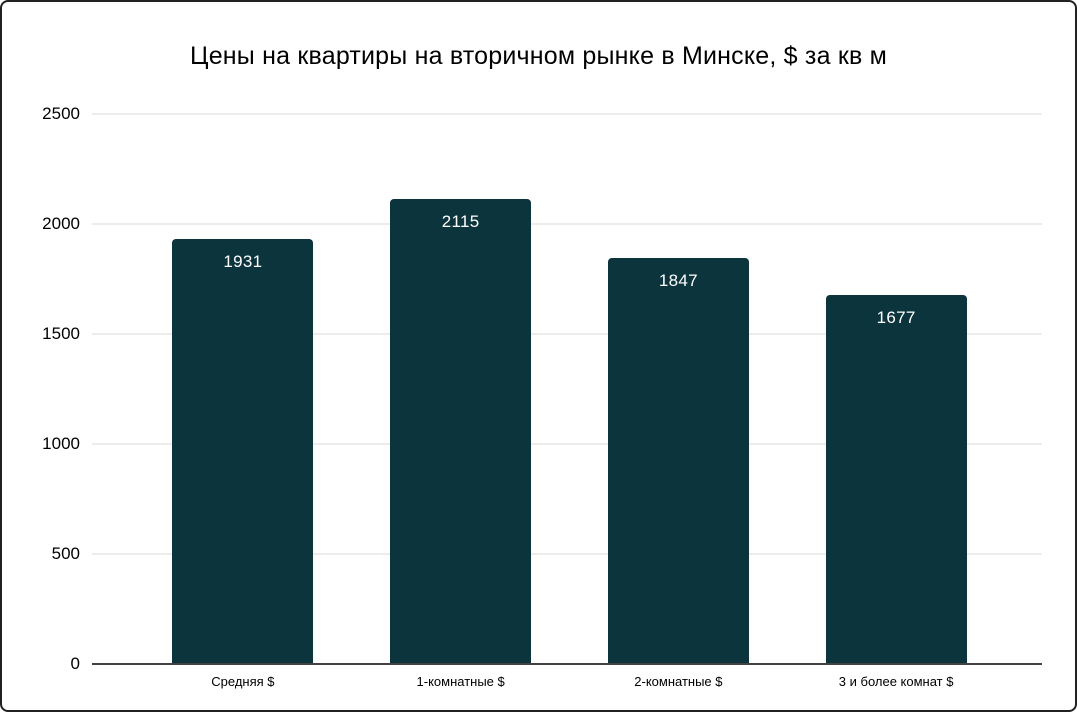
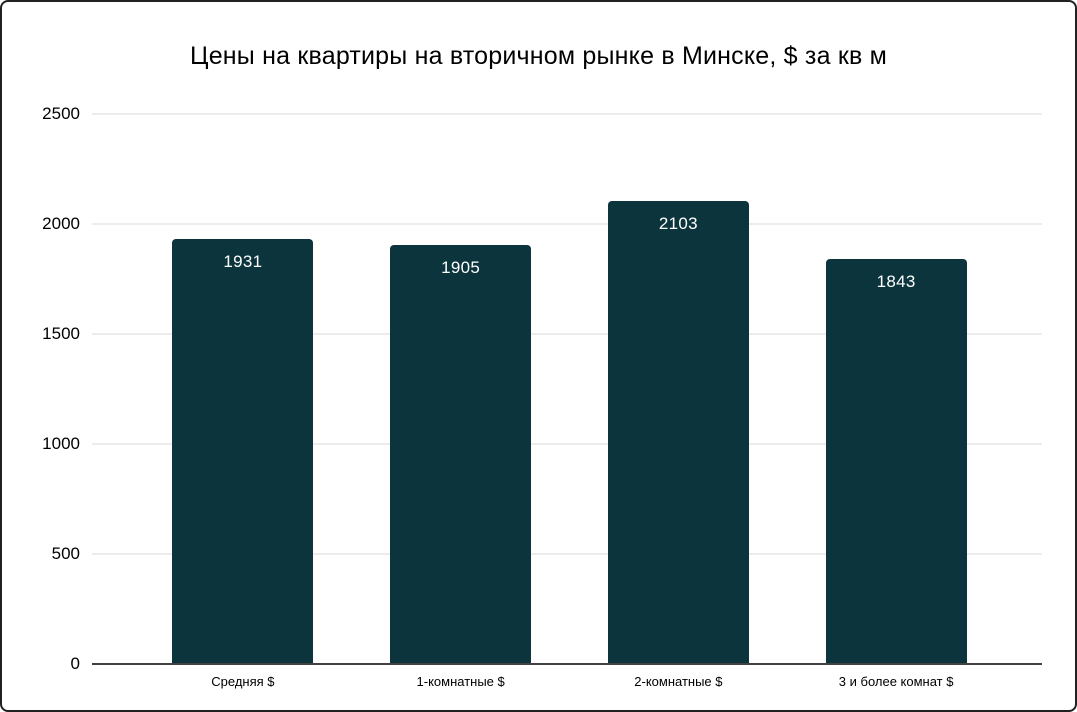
1-комнатные $: 2115 -> 1905
2-комнатные $: 1847 -> 2103
3 и более комнат $: 1677 -> 1843
